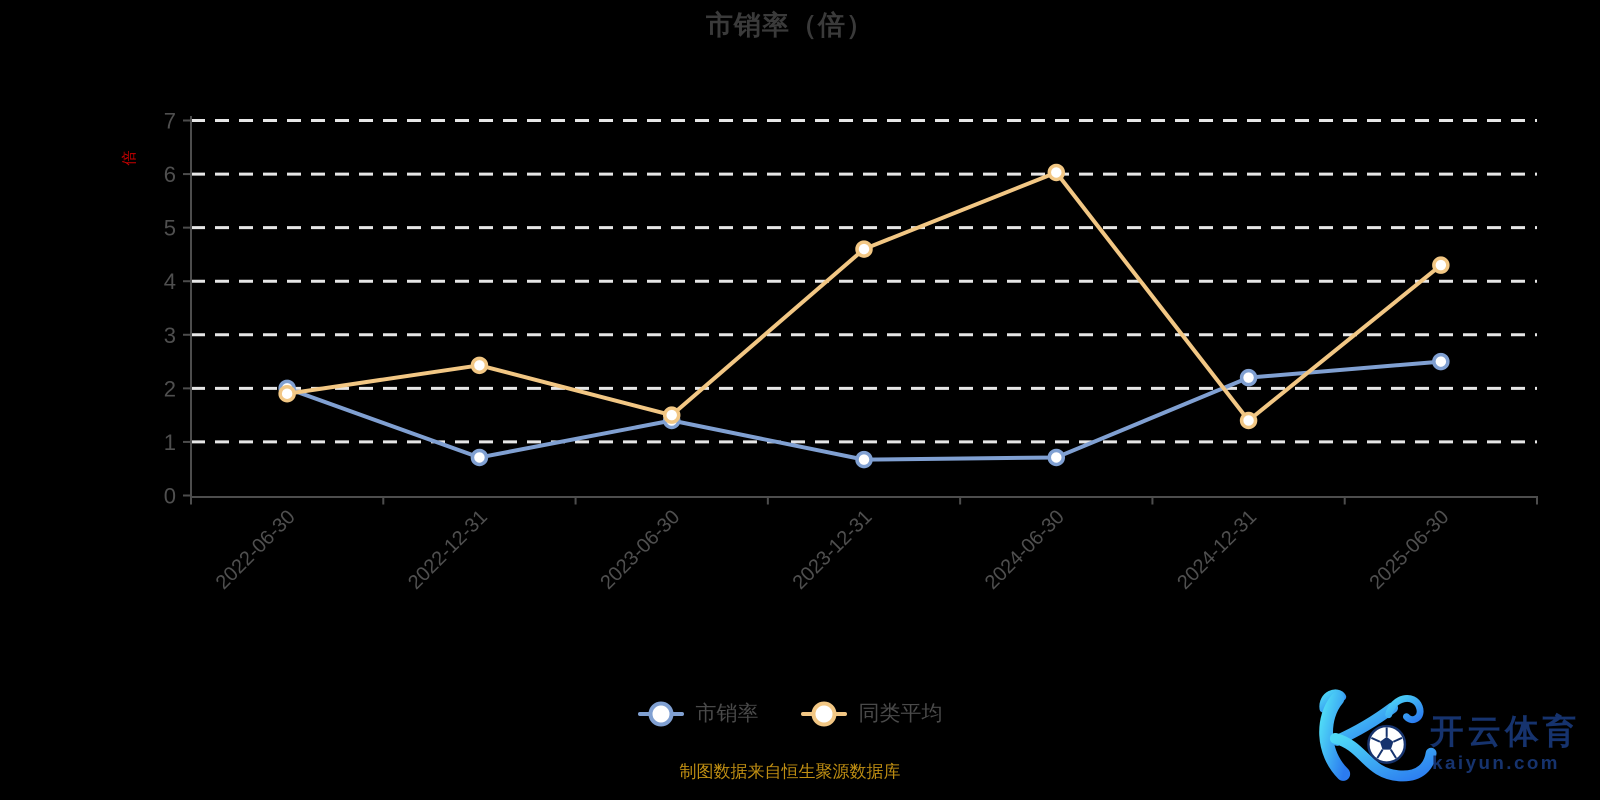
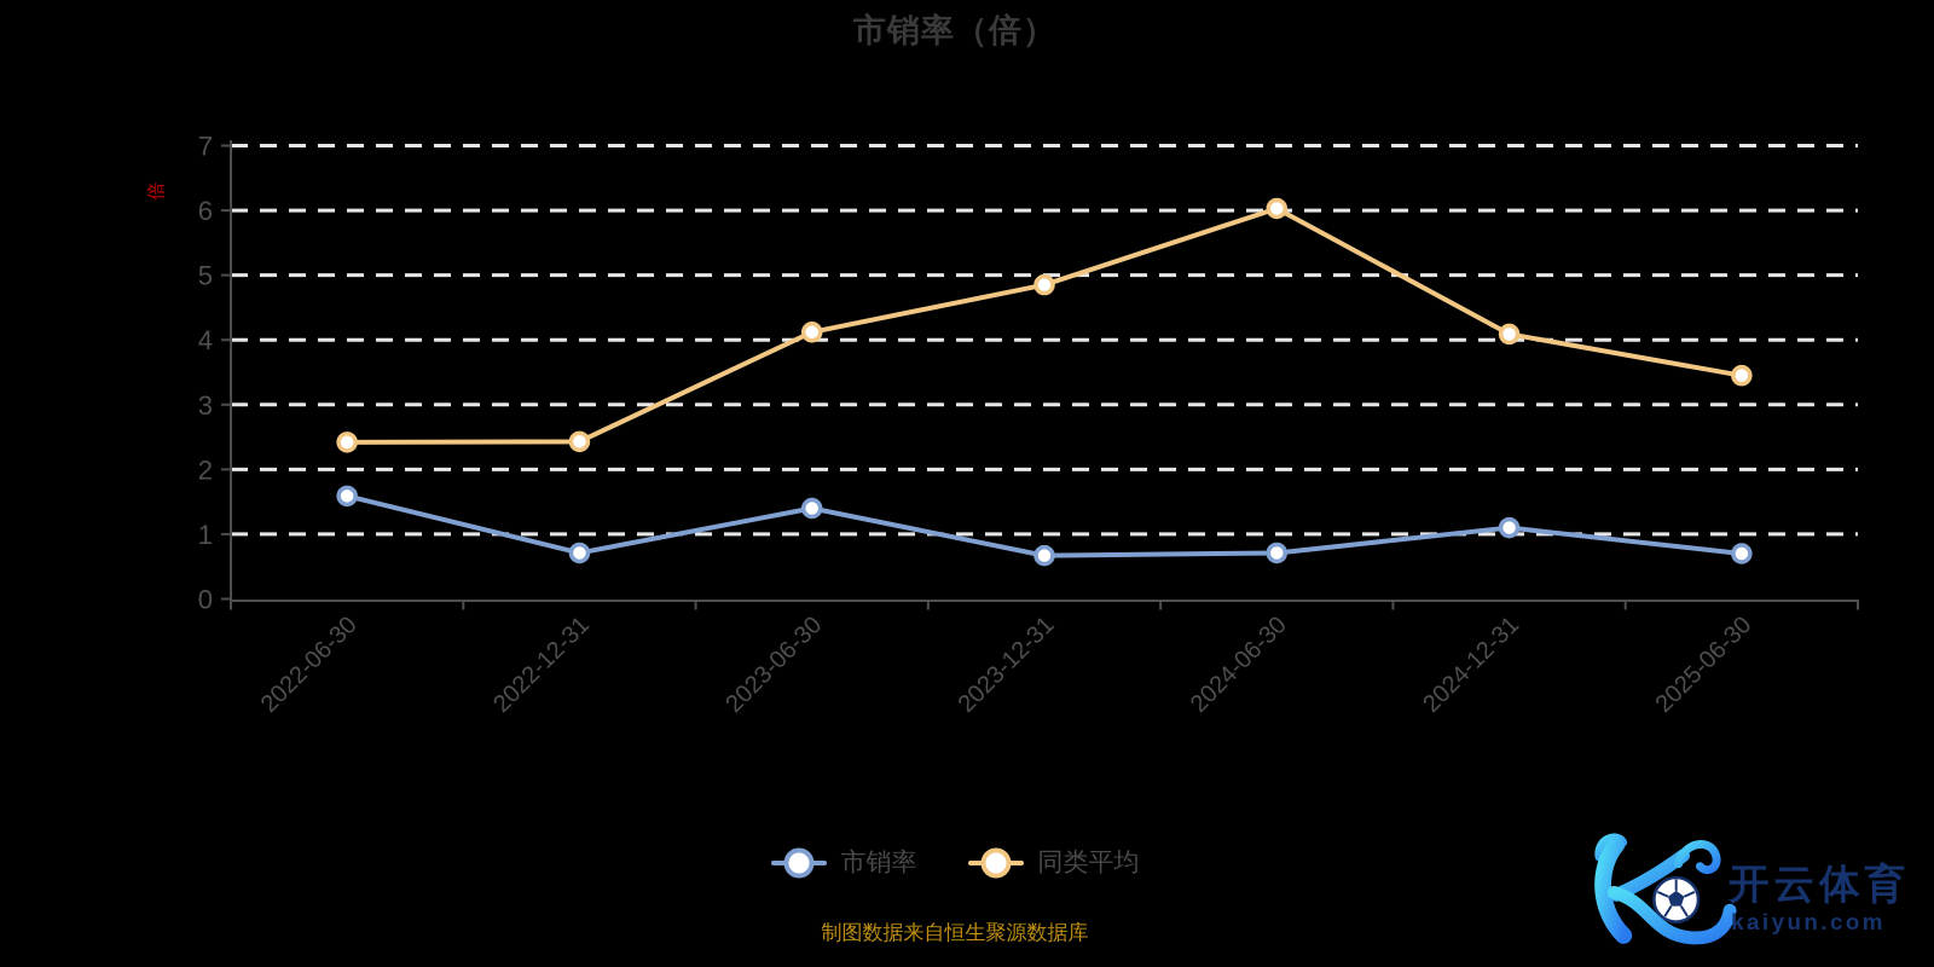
市销率/2022-06-30: 2.0 -> 1.6
同类平均/2022-06-30: 1.9 -> 2.4
同类平均/2023-06-30: 1.5 -> 4.1
同类平均/2023-12-31: 4.6 -> 4.8
市销率/2024-12-31: 2.2 -> 1.1
同类平均/2024-12-31: 1.4 -> 4.1
市销率/2025-06-30: 2.5 -> 0.7
同类平均/2025-06-30: 4.3 -> 3.5
